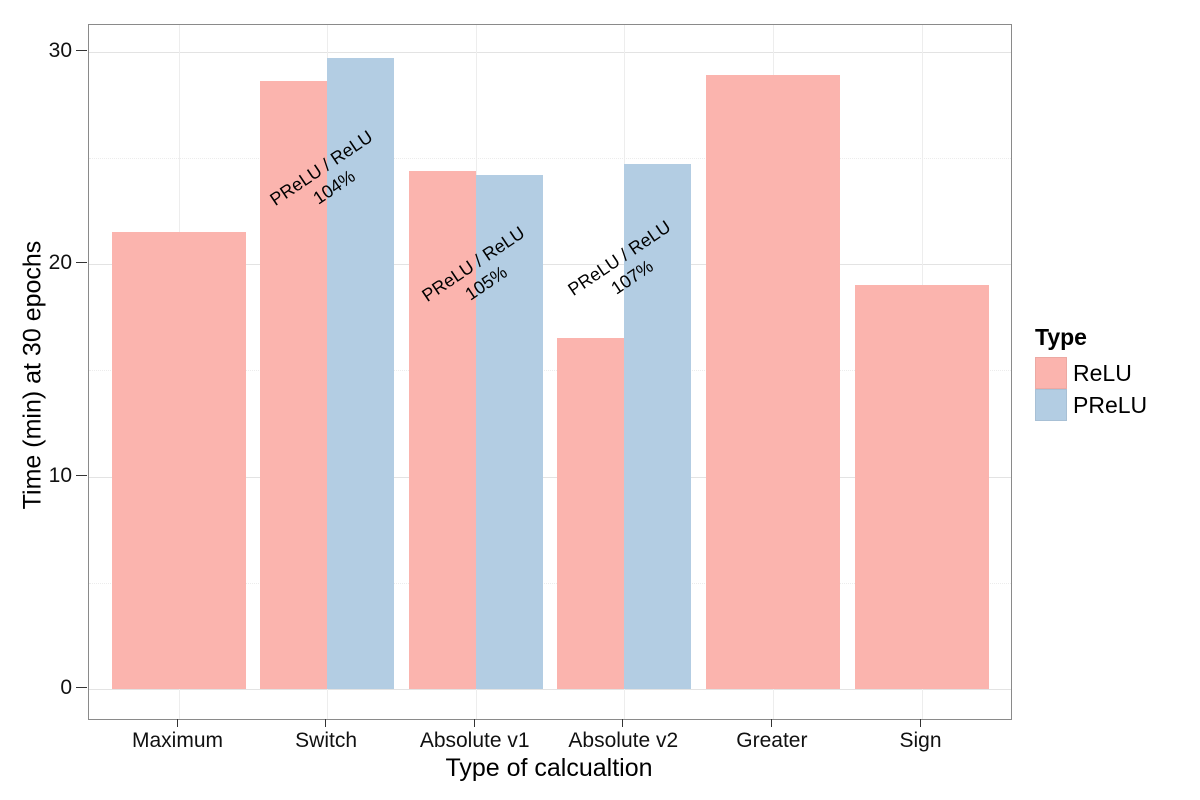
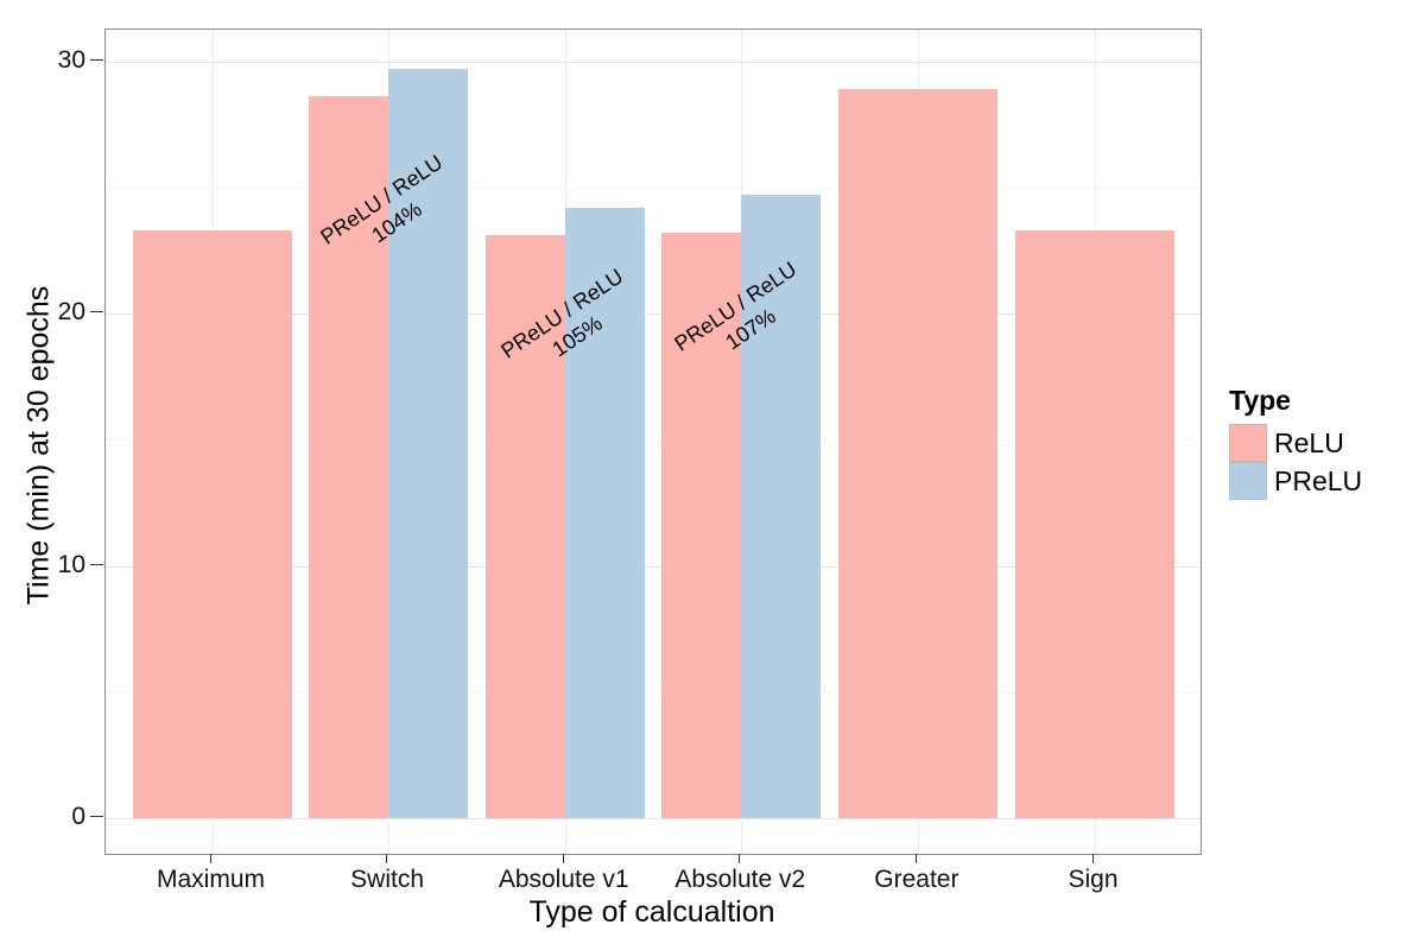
ReLU/Maximum: 21.5 -> 23.3
ReLU/Absolute v1: 24.4 -> 23.1
ReLU/Absolute v2: 16.5 -> 23.2
ReLU/Sign: 19.0 -> 23.3
